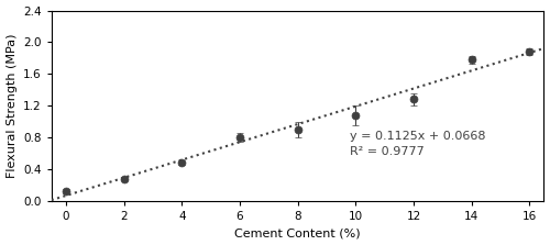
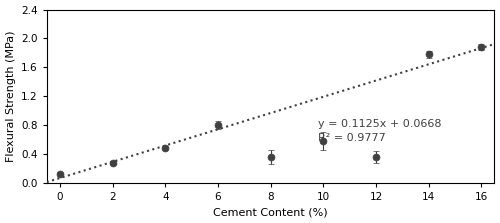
8: 0.90 -> 0.36
10: 1.08 -> 0.58
12: 1.28 -> 0.36
